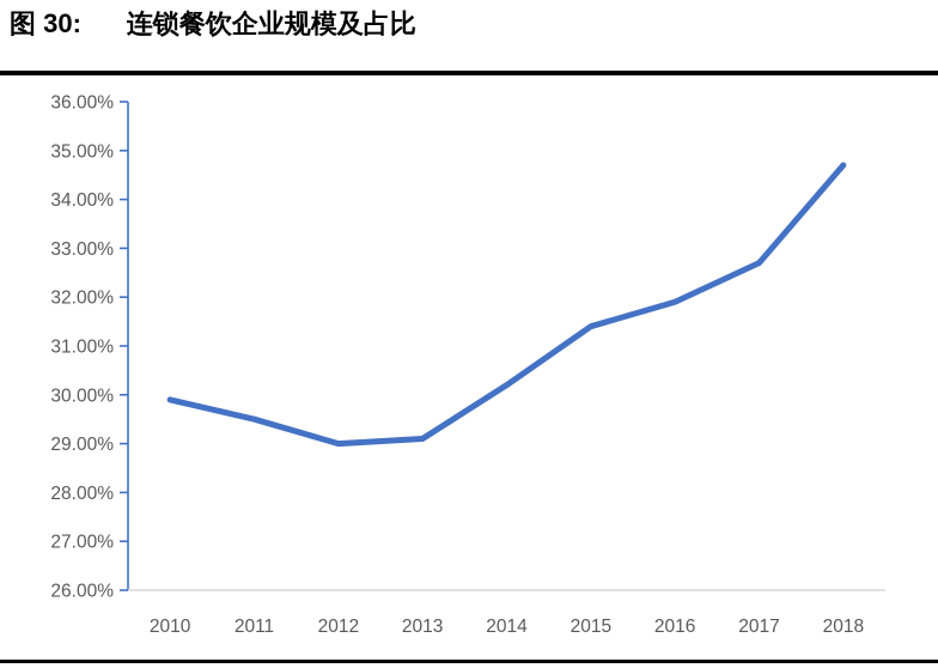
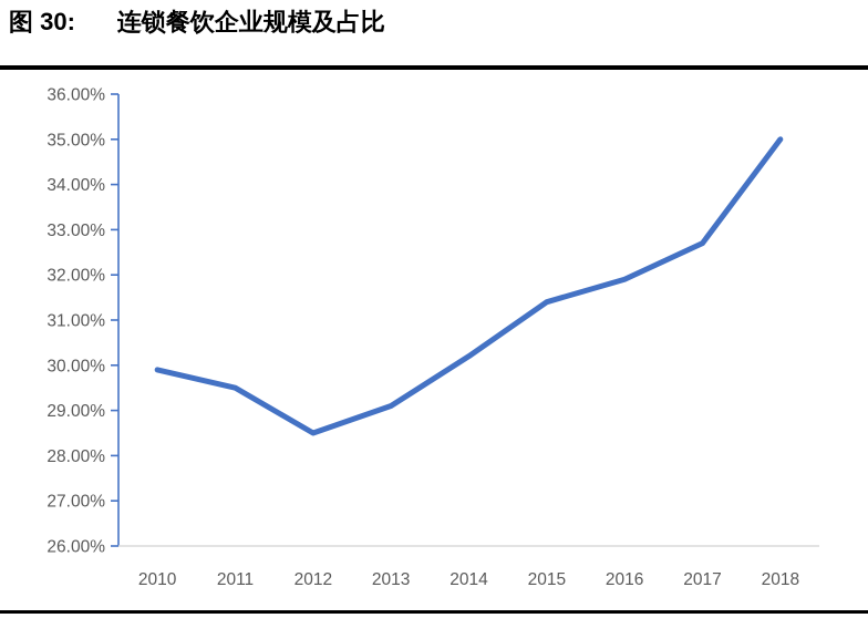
2012: 29.0% -> 28.5%
2018: 34.7% -> 35.0%
